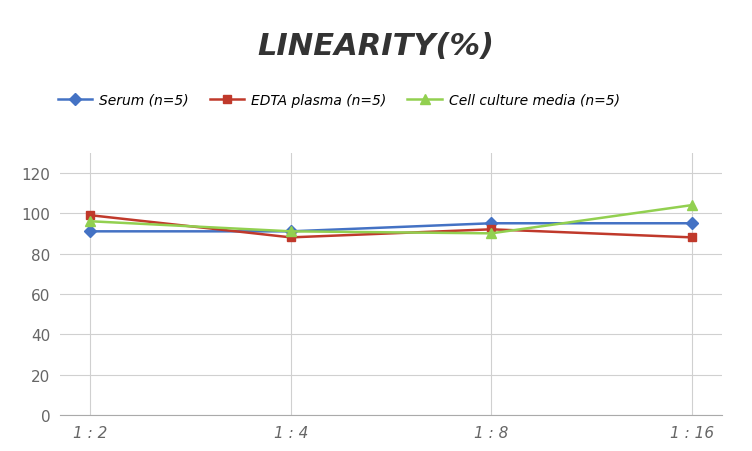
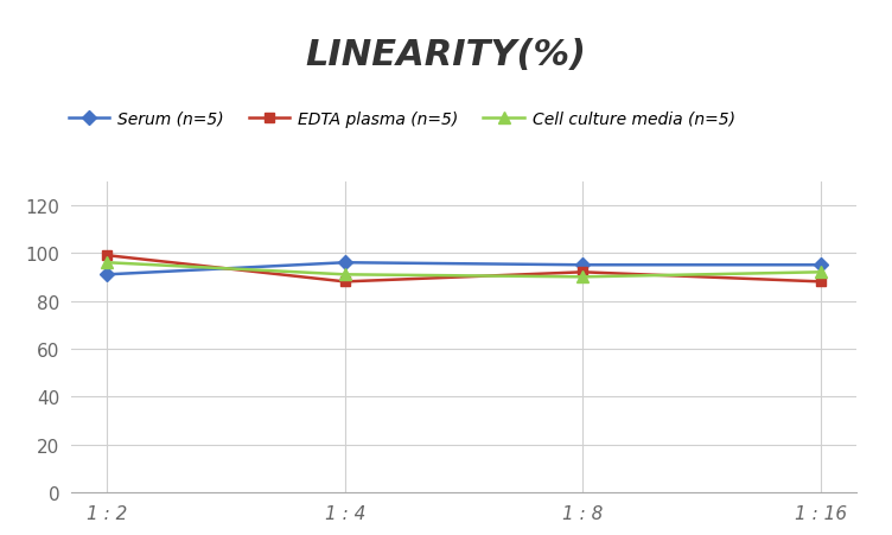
Serum (n=5)/1 : 4: 91 -> 96
Cell culture media (n=5)/1 : 16: 104 -> 92
